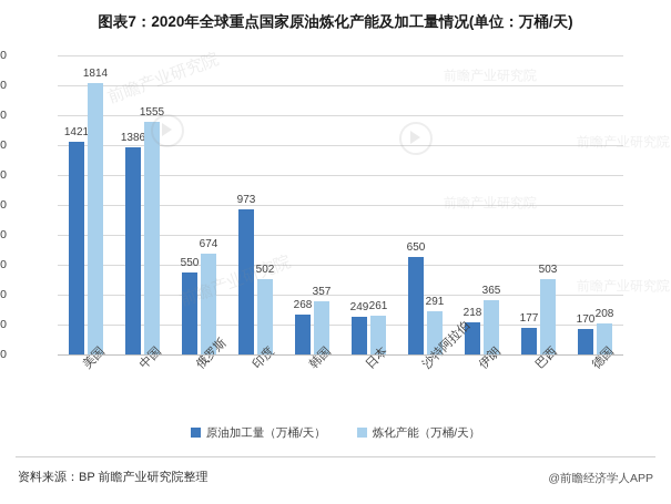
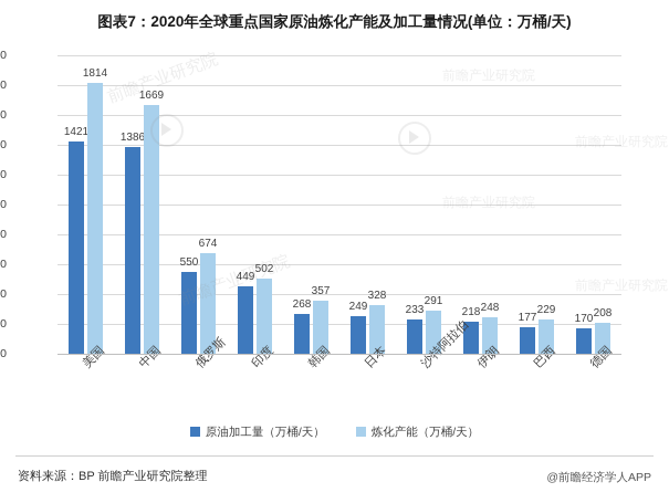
炼化产能（万桶/天）/中国: 1555 -> 1669
原油加工量（万桶/天）/印度: 973 -> 449
炼化产能（万桶/天）/日本: 261 -> 328
原油加工量（万桶/天）/沙特阿拉伯: 650 -> 233
炼化产能（万桶/天）/伊朗: 365 -> 248
炼化产能（万桶/天）/巴西: 503 -> 229
